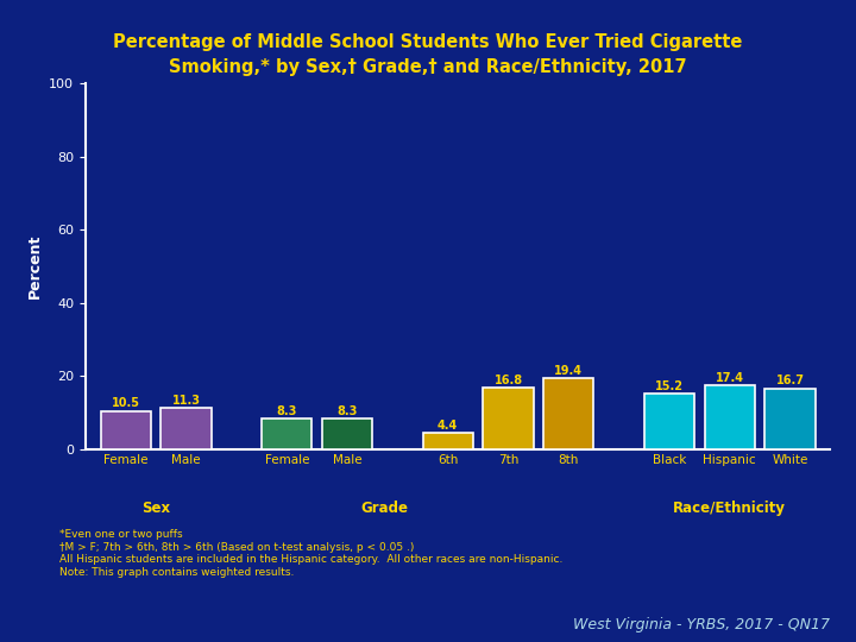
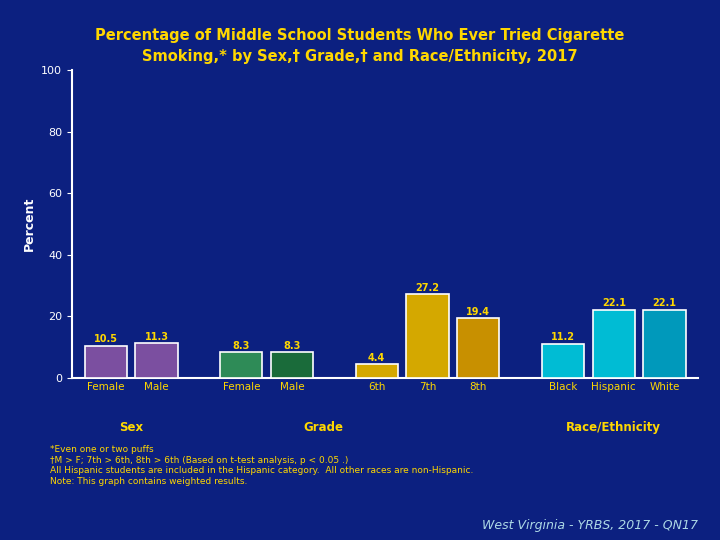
7th: 16.8 -> 27.2
Black: 15.2 -> 11.2
Hispanic: 17.4 -> 22.1
White: 16.7 -> 22.1
